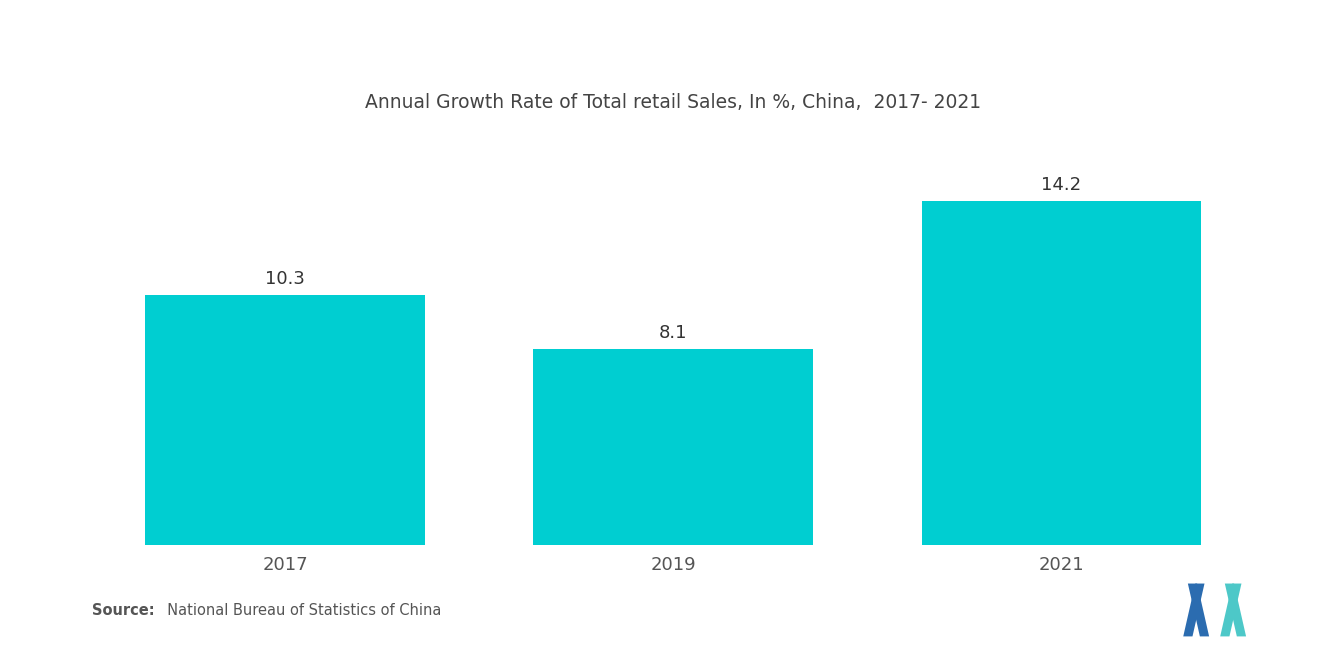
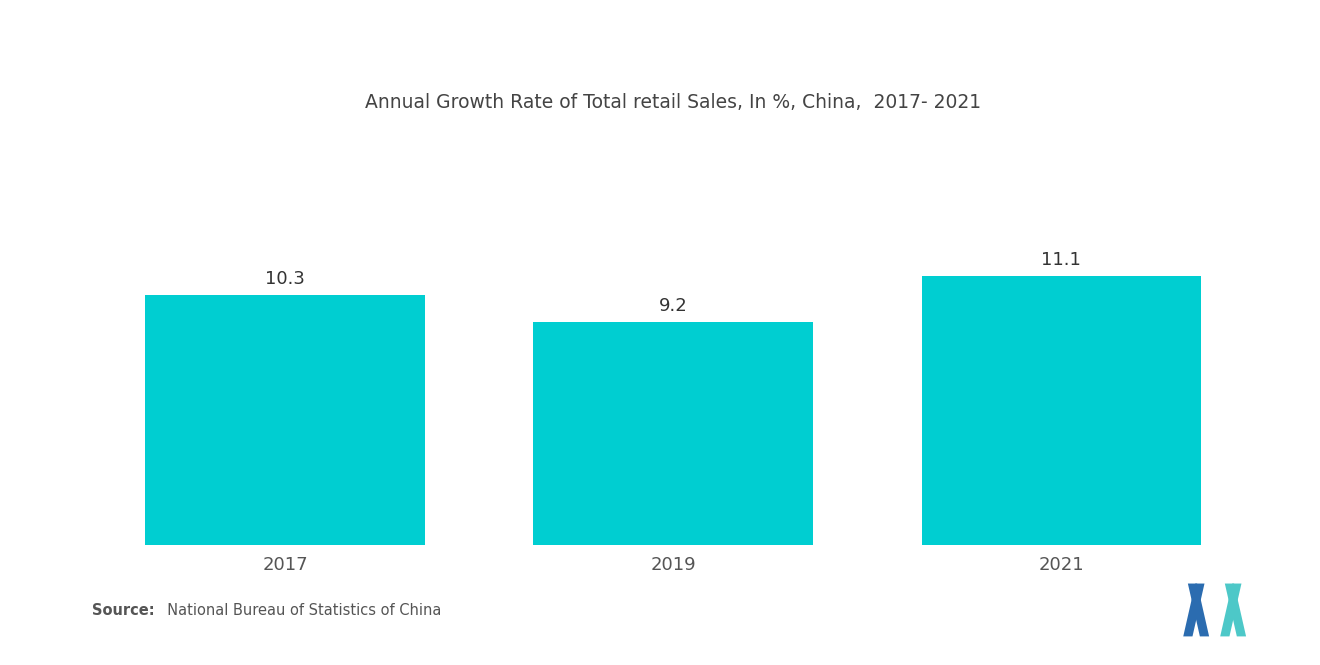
2019: 8.1 -> 9.2
2021: 14.2 -> 11.1
